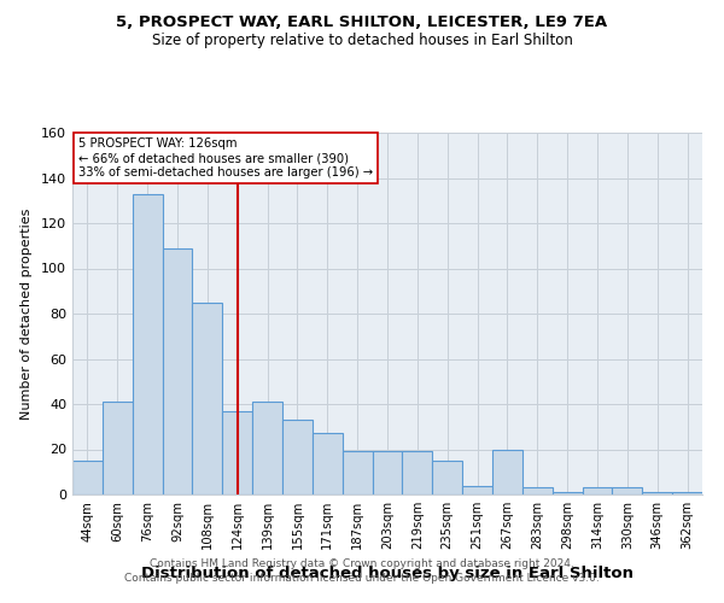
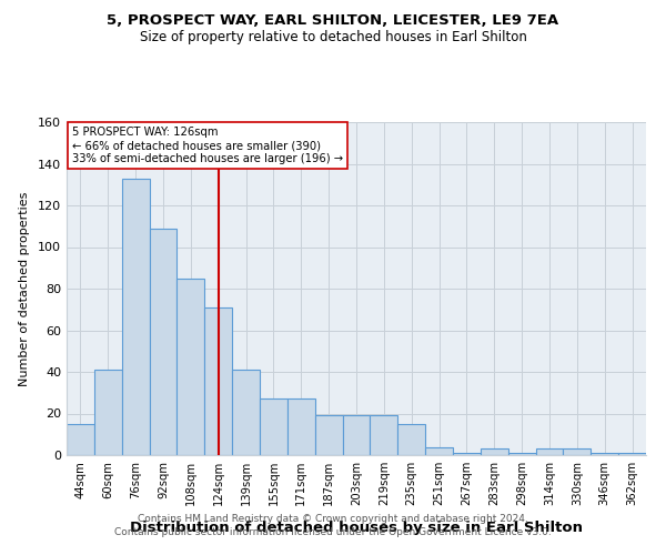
124sqm: 37 -> 71
155sqm: 33 -> 27
267sqm: 20 -> 1
